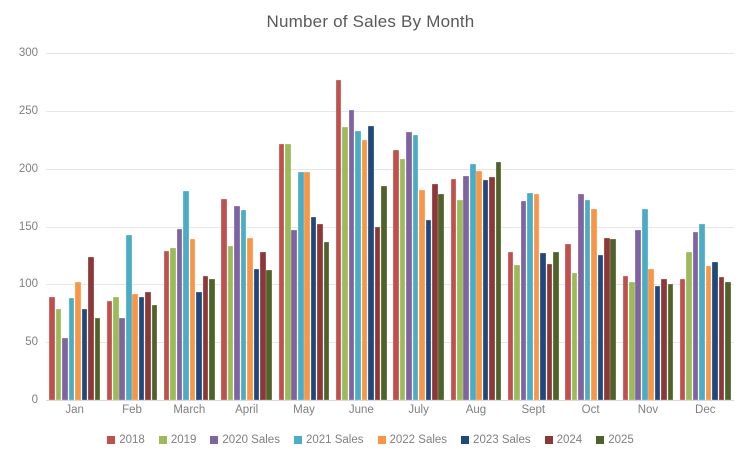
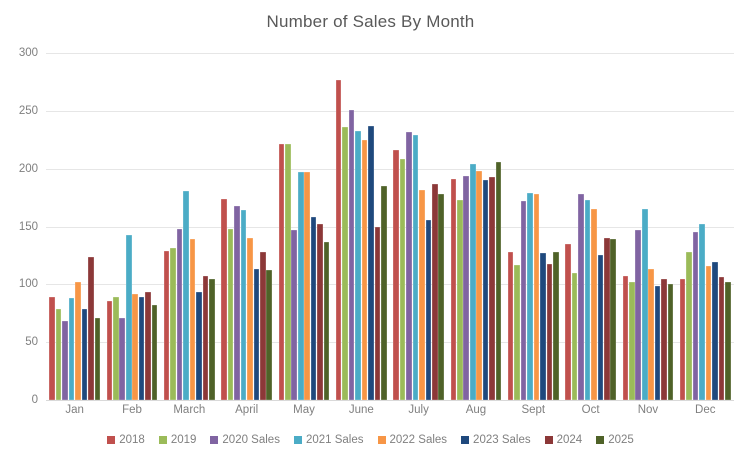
2020 Sales/Jan: 54 -> 68
2019/April: 133 -> 148
